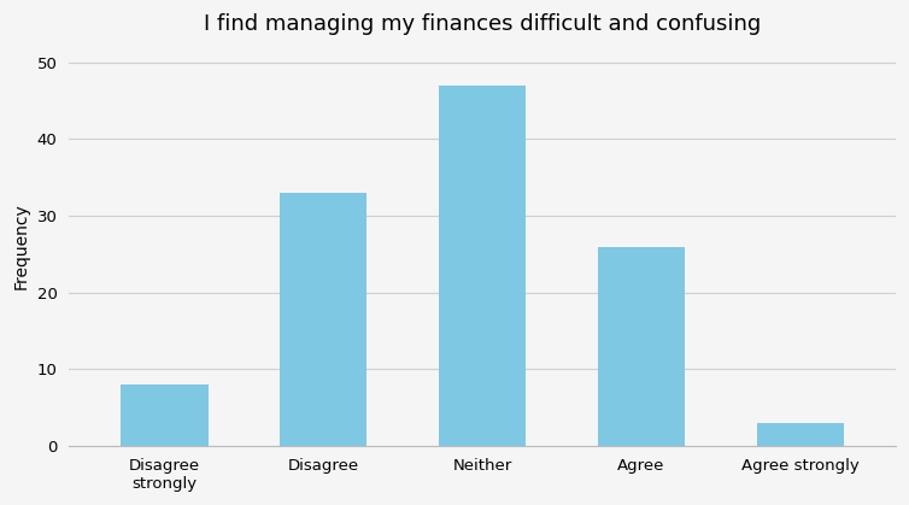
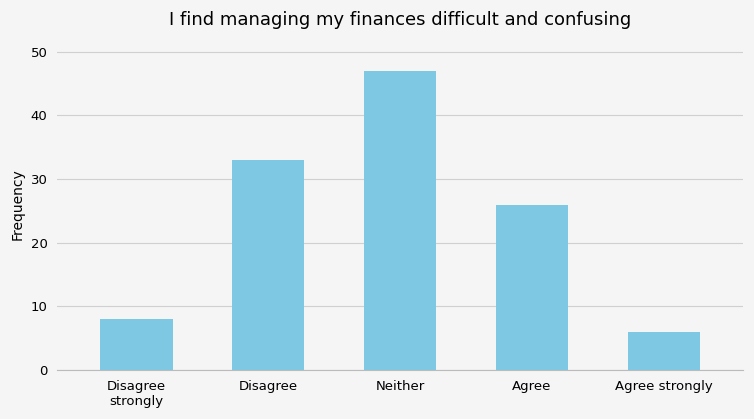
Agree strongly: 3 -> 6
